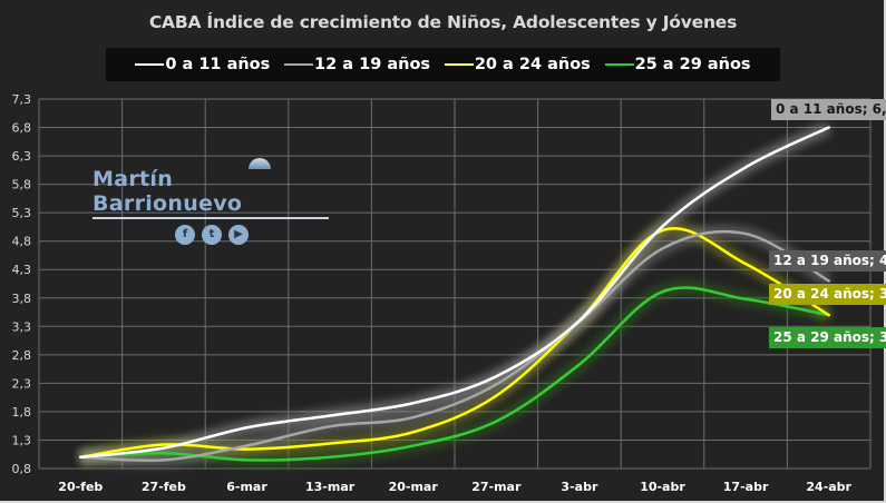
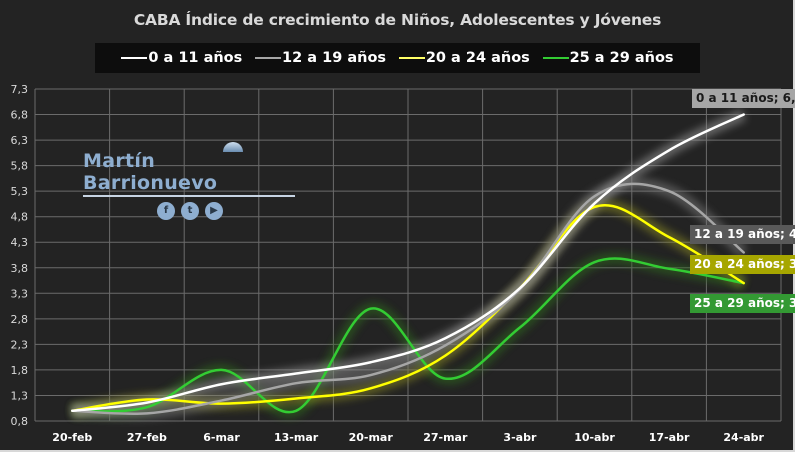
25 a 29 años/6-mar: 0,9 -> 1,8
25 a 29 años/20-mar: 1,2 -> 3,0
12 a 19 años/10-abr: 4,7 -> 5,2
12 a 19 años/17-abr: 4,9 -> 5,3
